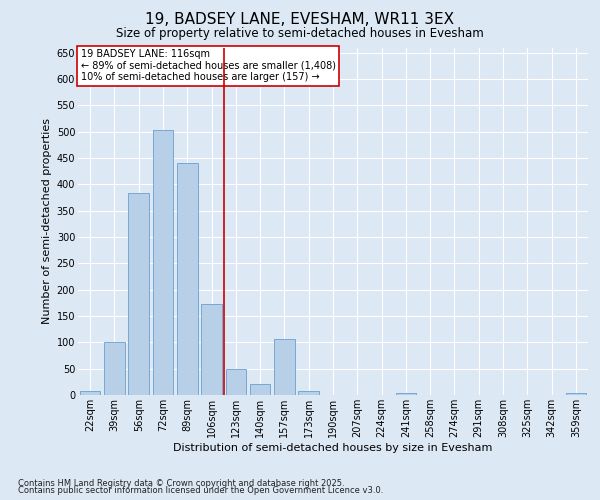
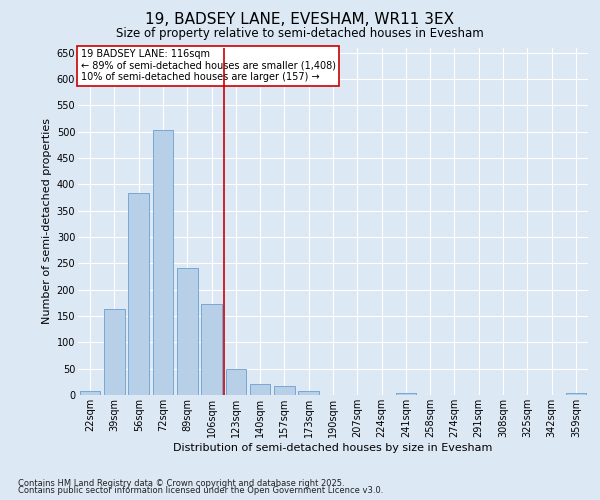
39sqm: 100 -> 163
89sqm: 440 -> 241
157sqm: 106 -> 17
